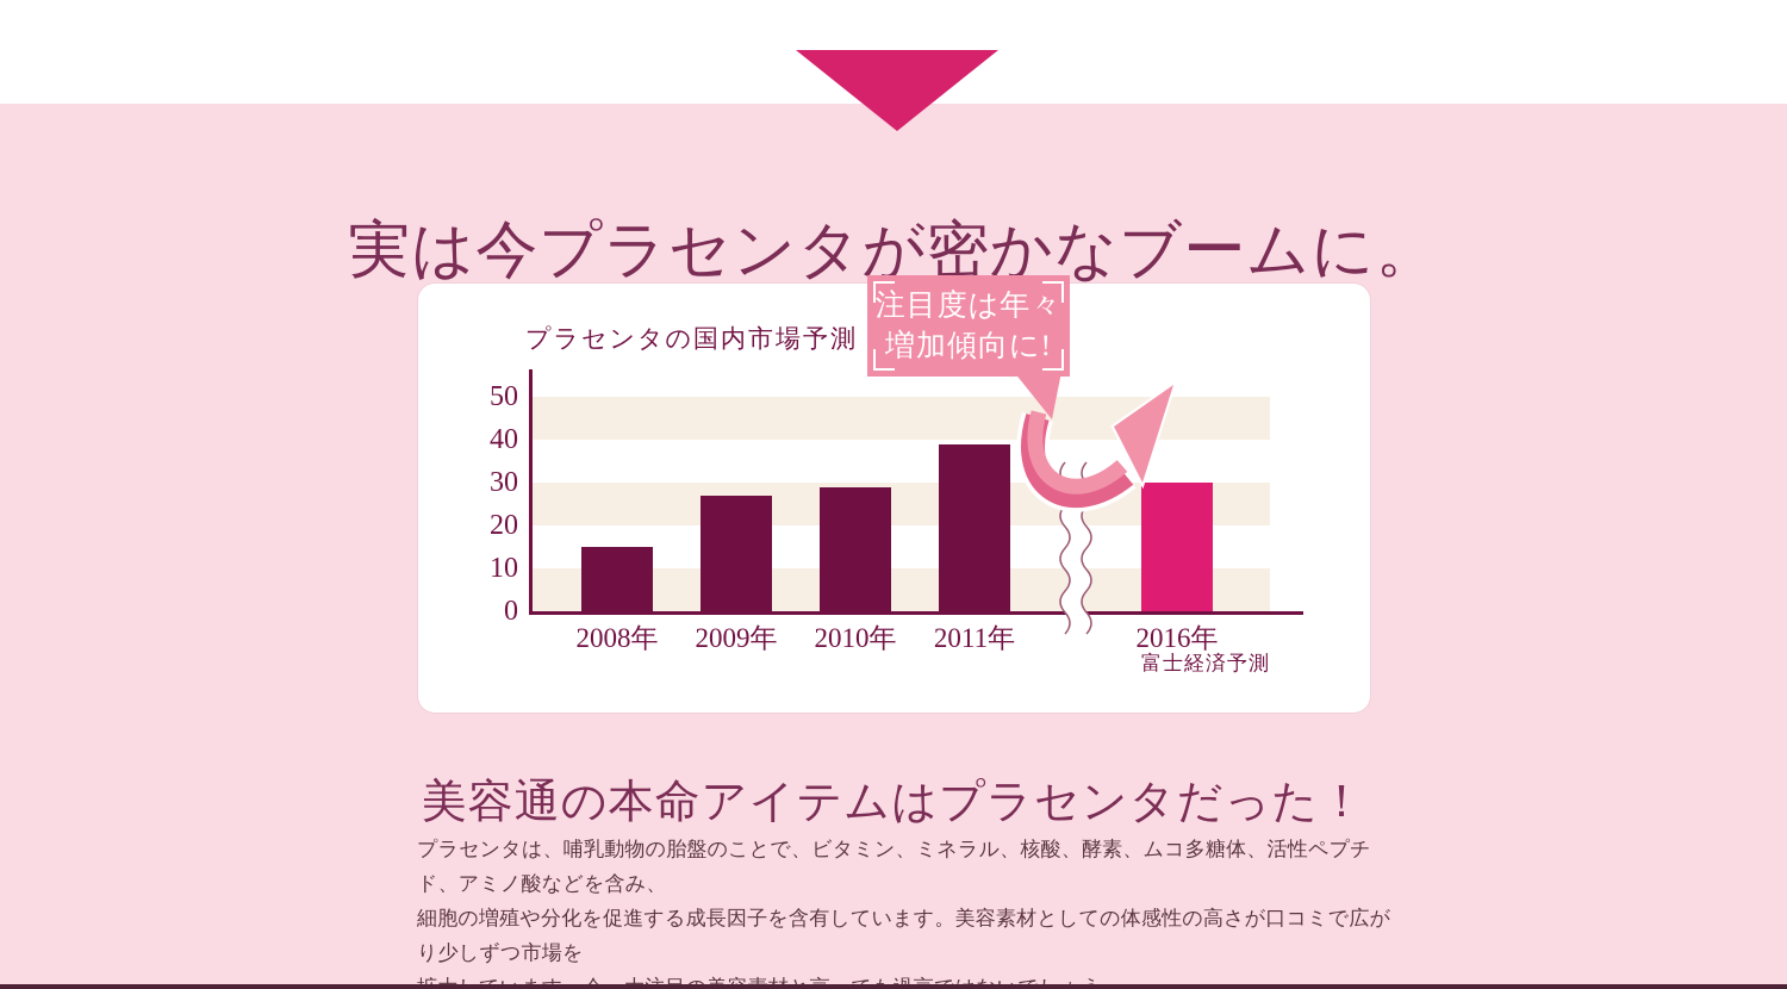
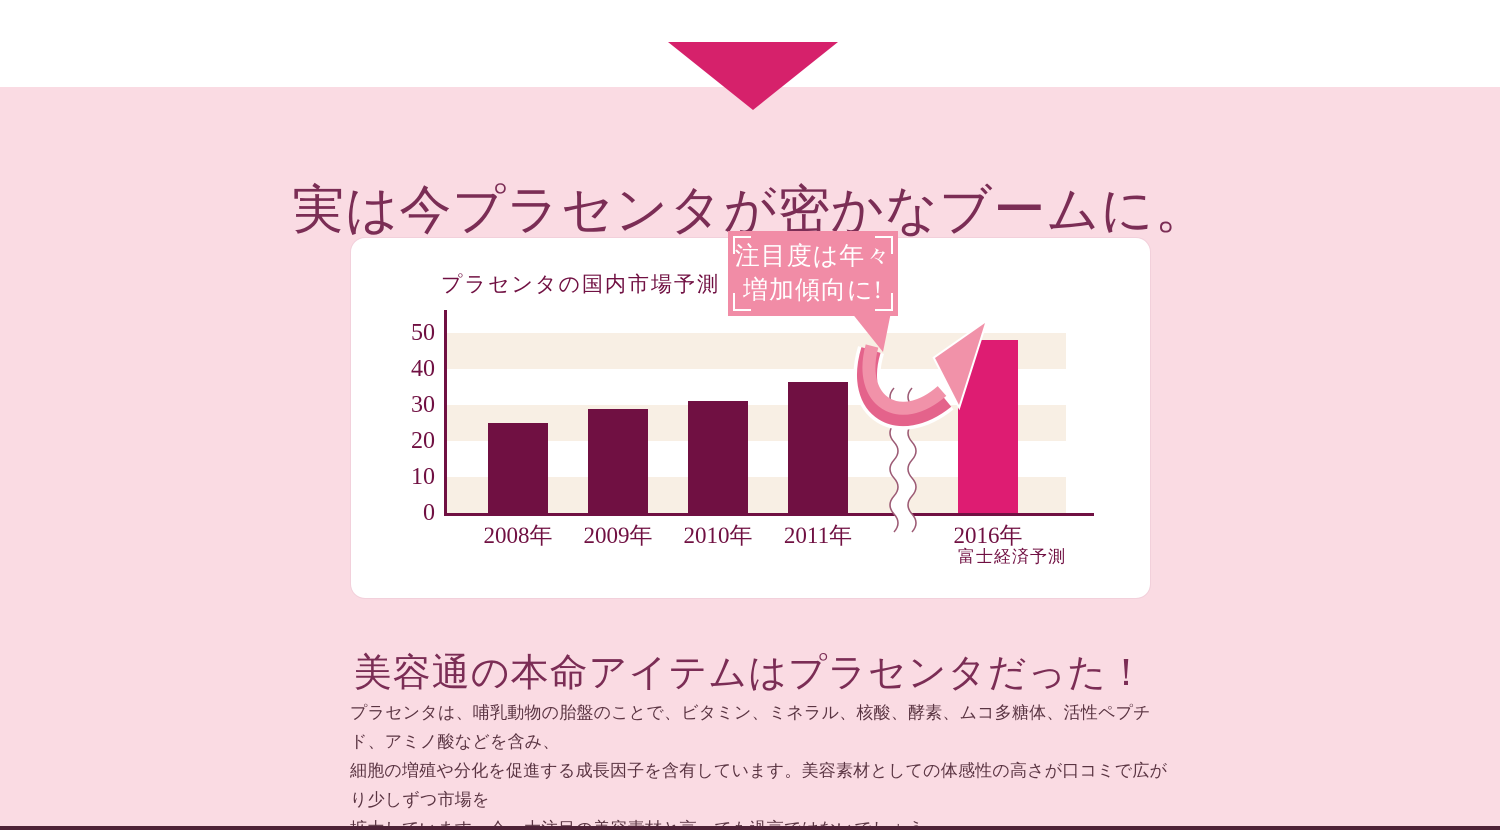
2008年: 15 -> 25
2009年: 27 -> 29
2010年: 29 -> 31
2011年: 39 -> 36
2016年: 30 -> 48
